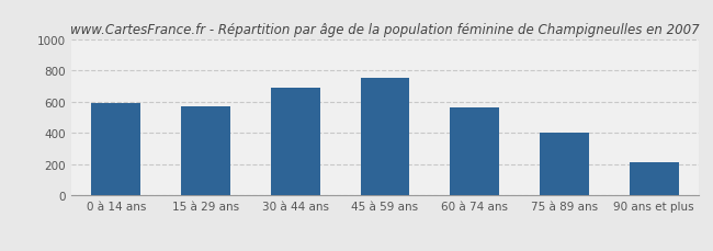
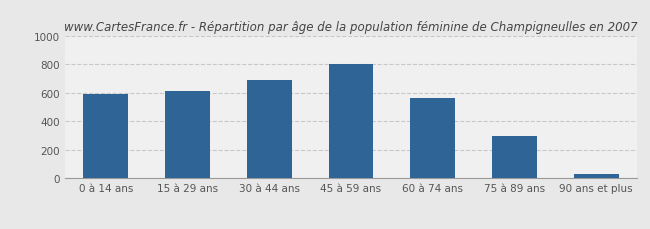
15 à 29 ans: 570 -> 620
45 à 59 ans: 750 -> 800
75 à 89 ans: 400 -> 300
90 ans et plus: 210 -> 30
